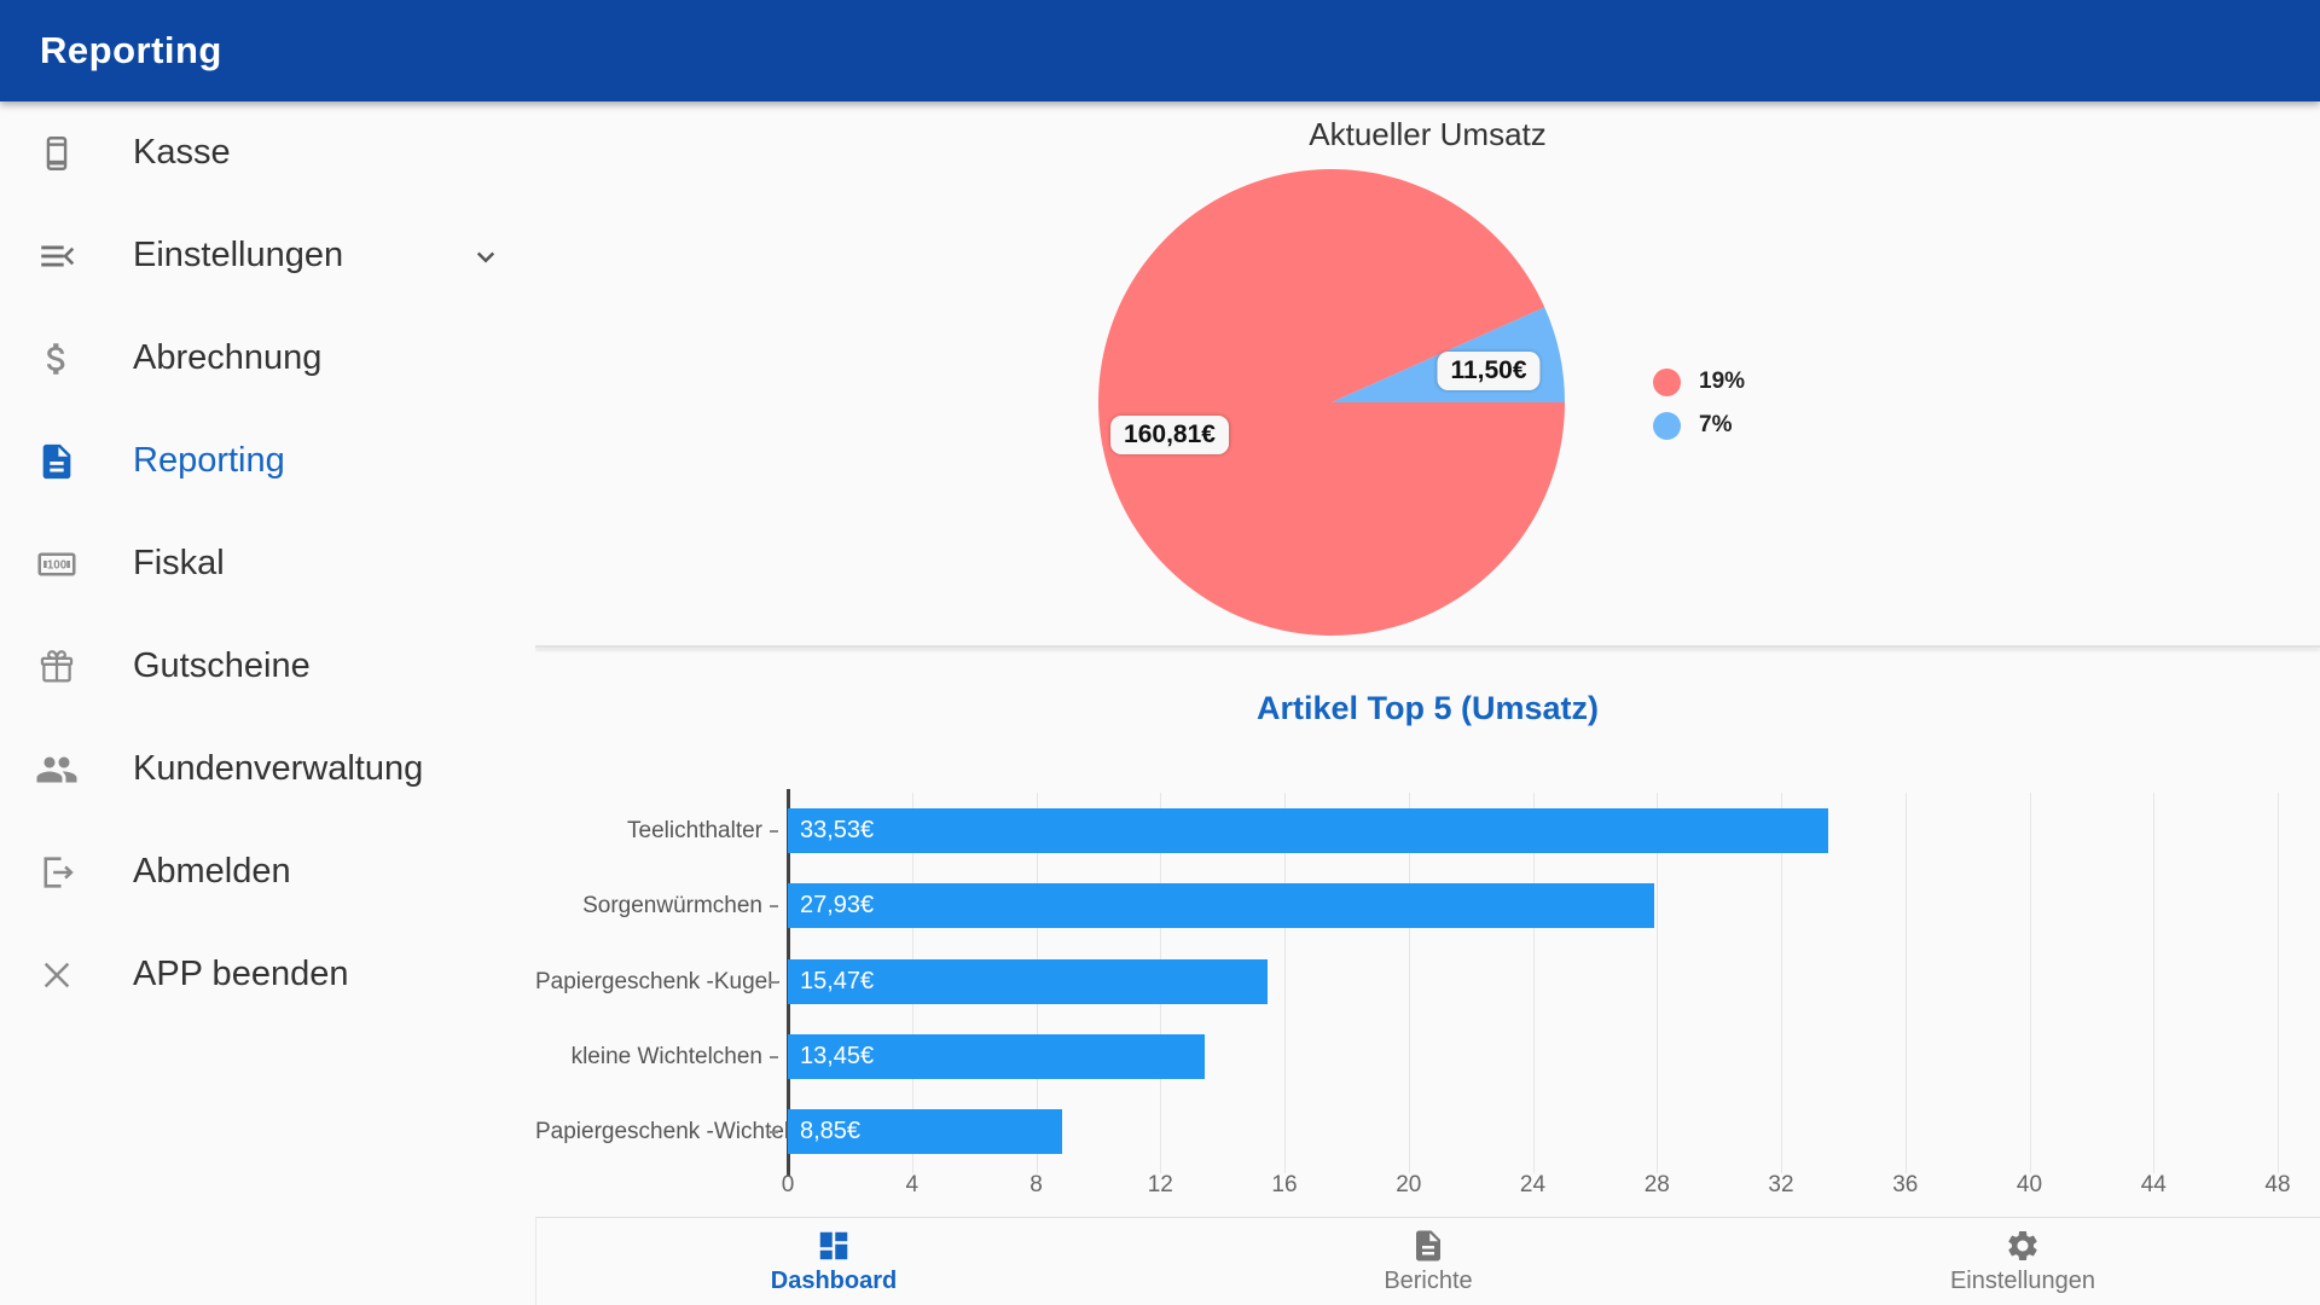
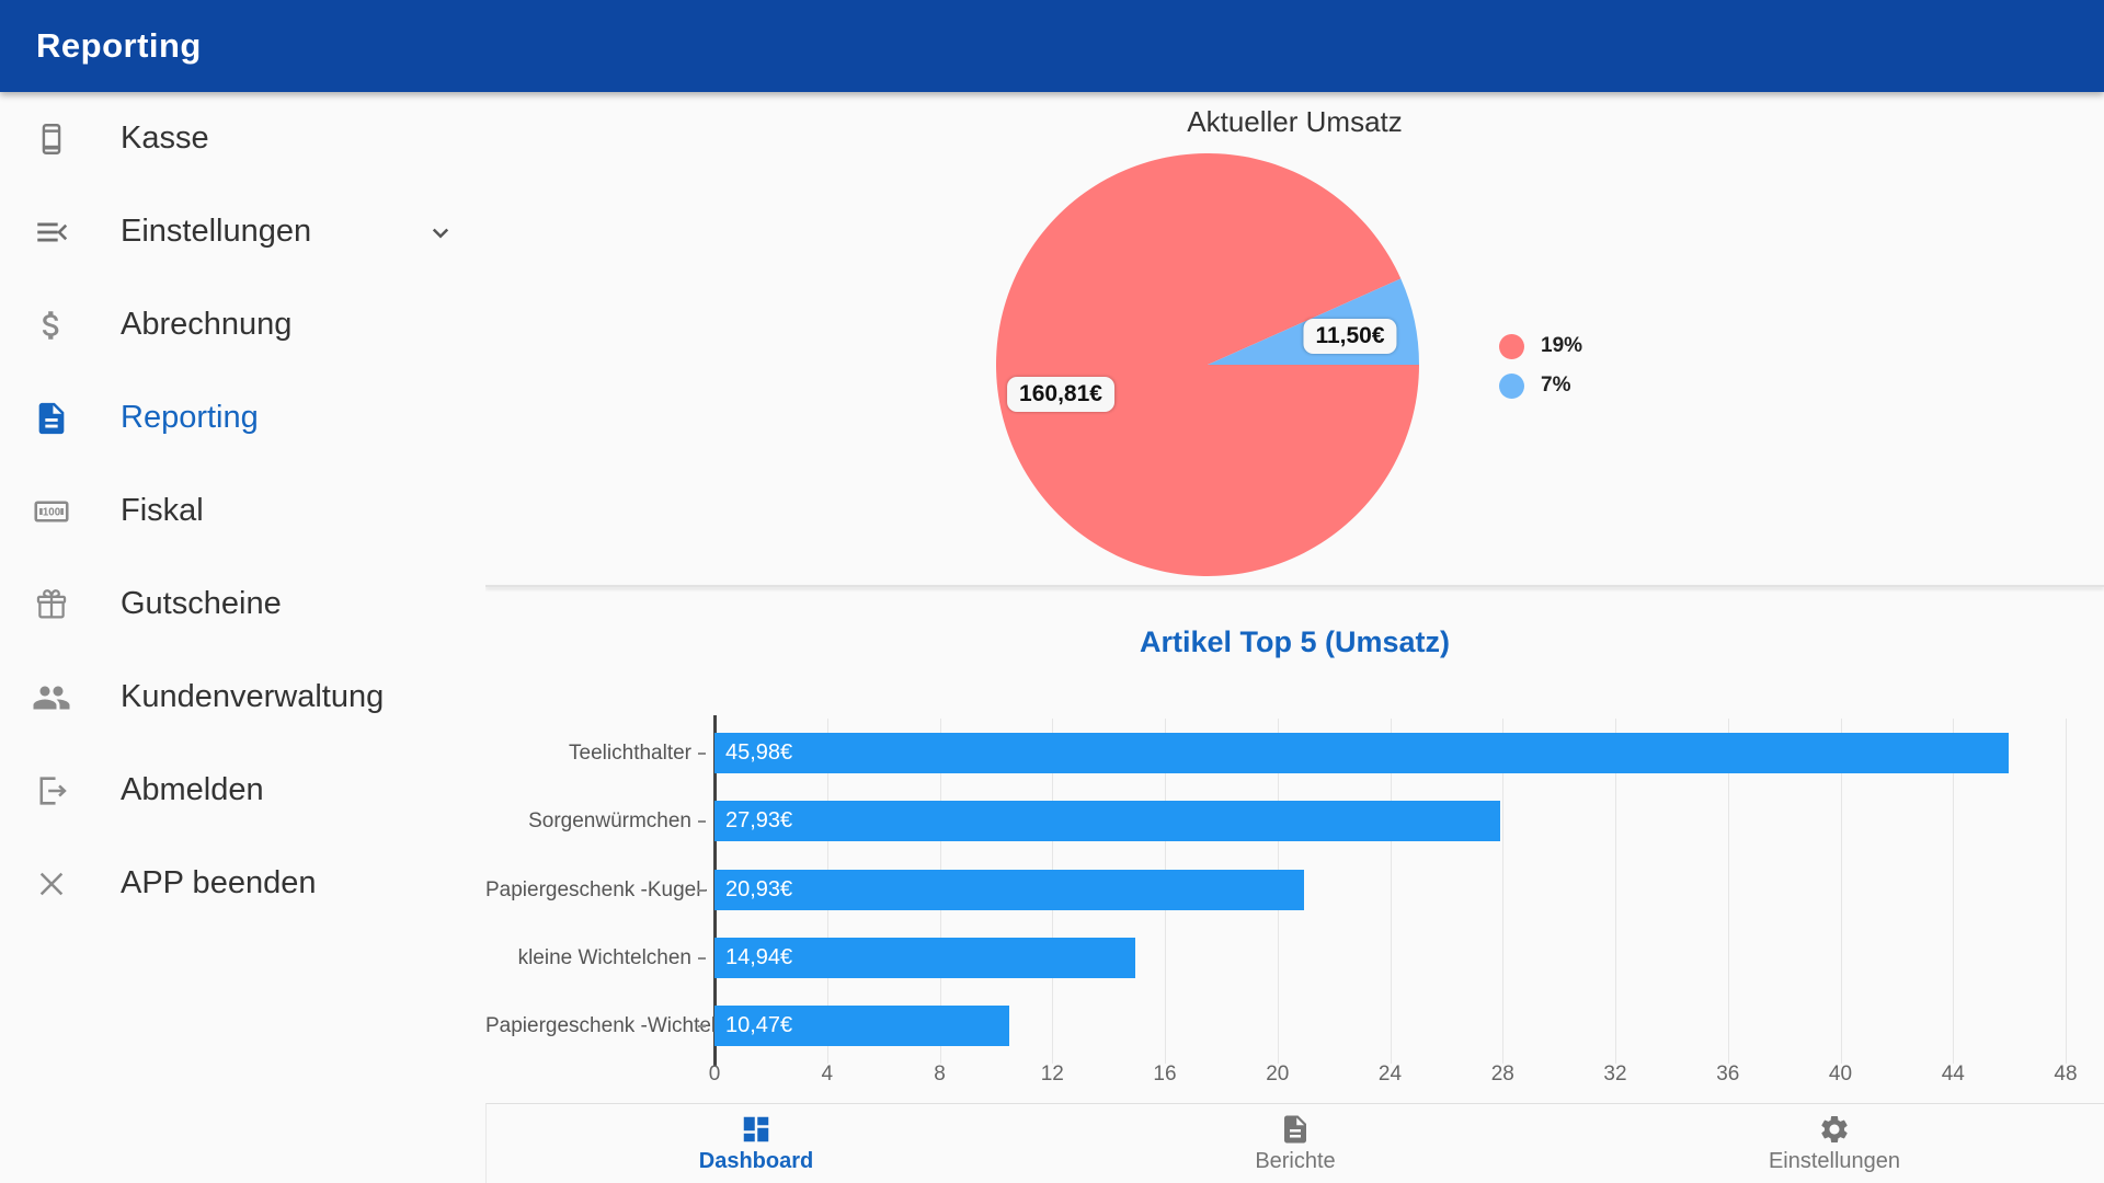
Artikel Top 5 (Umsatz)/Teelichthalter: 33,53 -> 45,98
Artikel Top 5 (Umsatz)/Papiergeschenk -Kugel-: 15,47 -> 20,93
Artikel Top 5 (Umsatz)/kleine Wichtelchen: 13,45 -> 14,94
Artikel Top 5 (Umsatz)/Papiergeschenk -Wichtel-: 8,85 -> 10,47
